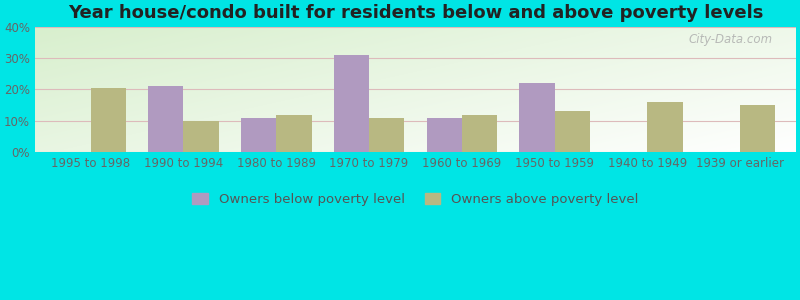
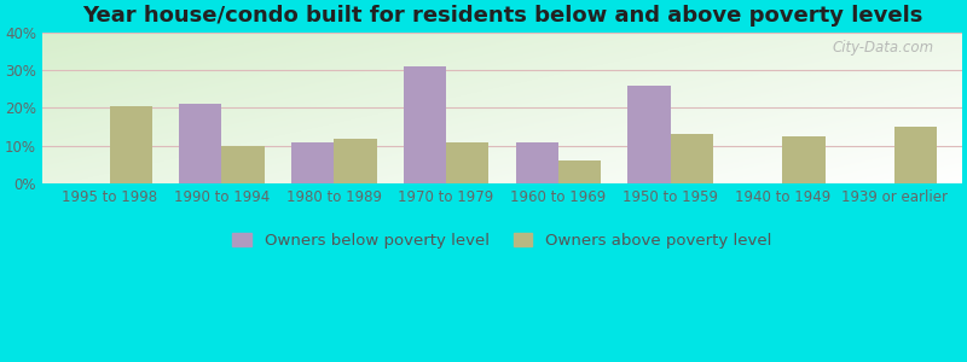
Owners above poverty level/1960 to 1969: 12.0% -> 6.0%
Owners below poverty level/1950 to 1959: 22% -> 26%
Owners above poverty level/1940 to 1949: 16.0% -> 12.5%
